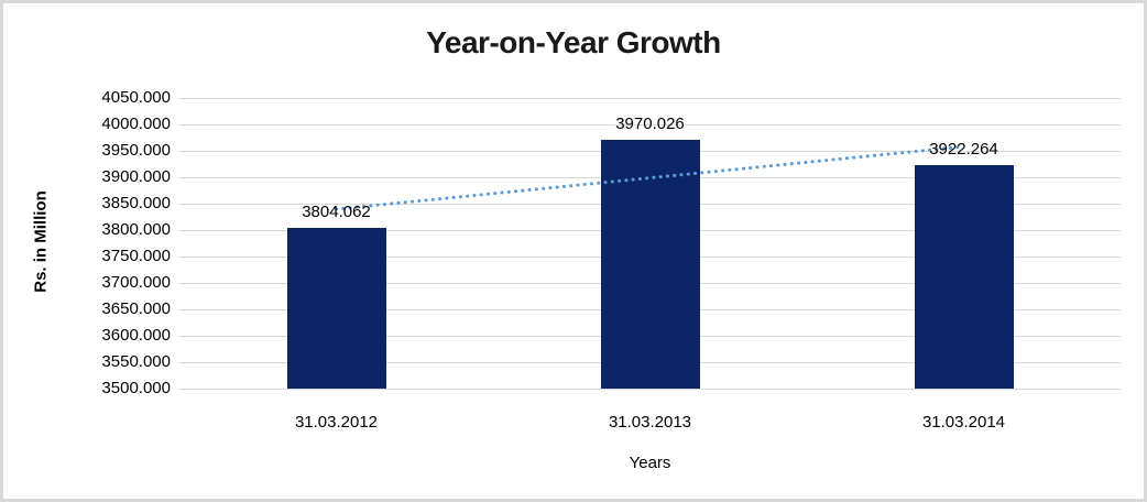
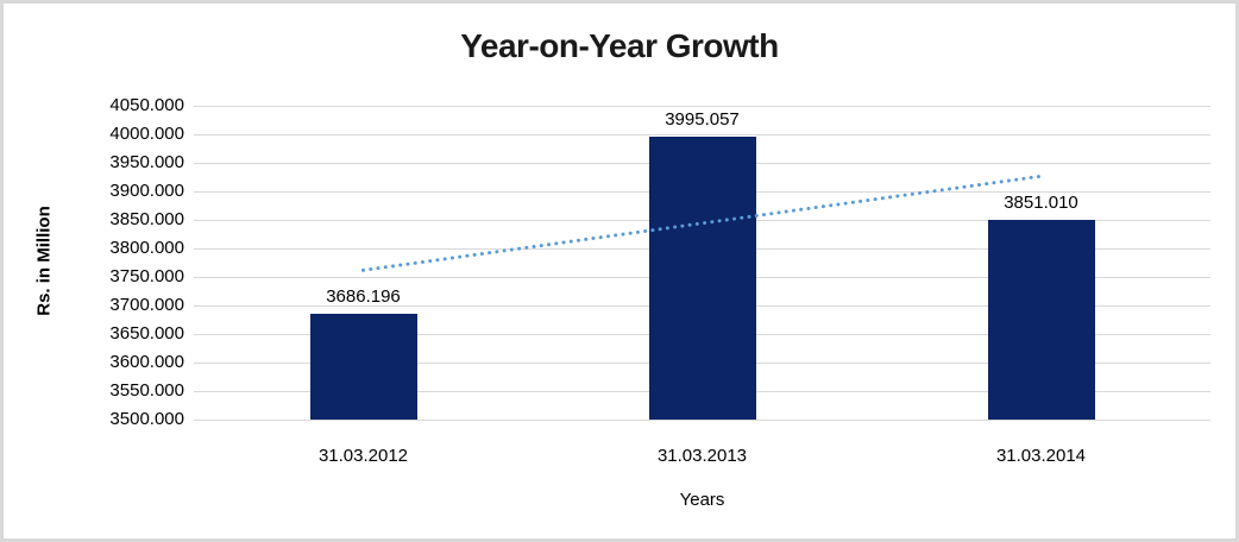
31.03.2012: 3804.062 -> 3686.196
31.03.2013: 3970.026 -> 3995.057
31.03.2014: 3922.264 -> 3851.010
